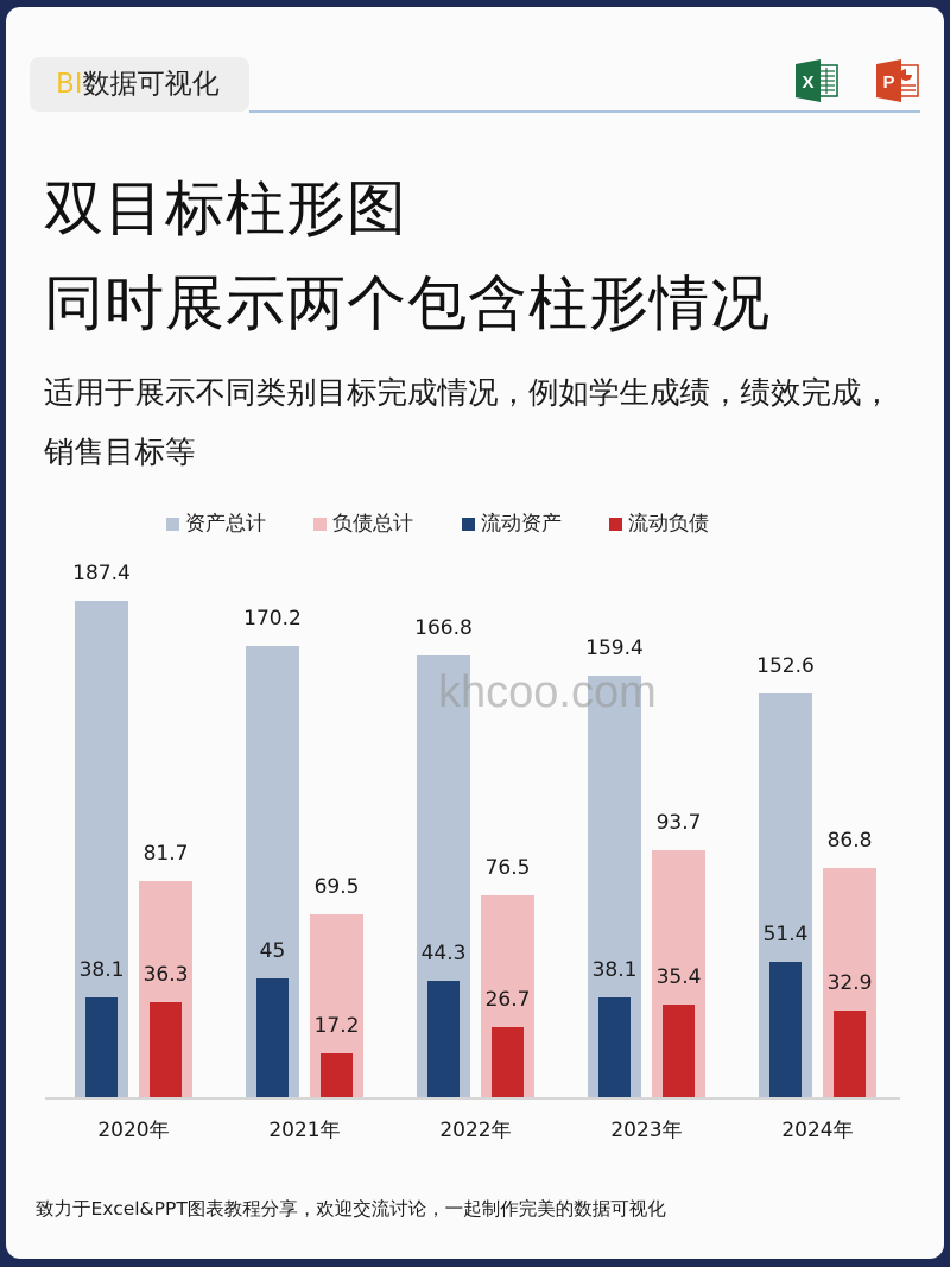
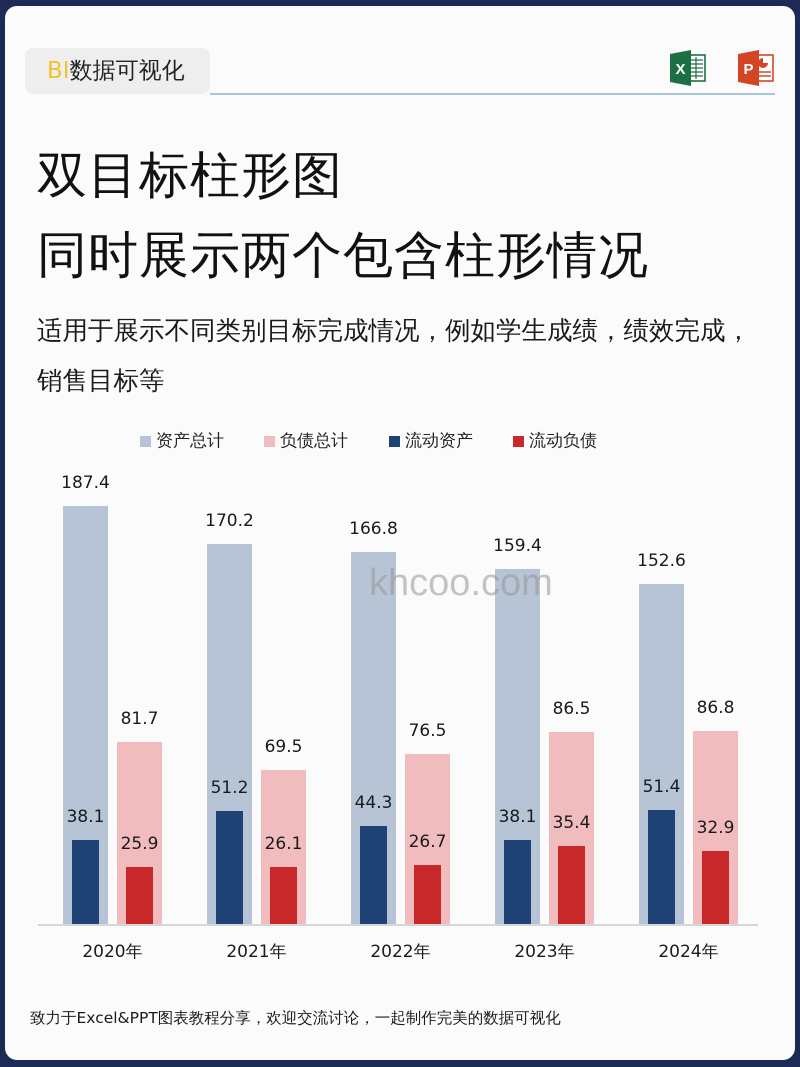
流动负债/2020年: 36.3 -> 25.9
流动资产/2021年: 45 -> 51.2
流动负债/2021年: 17.2 -> 26.1
负债总计/2023年: 93.7 -> 86.5
